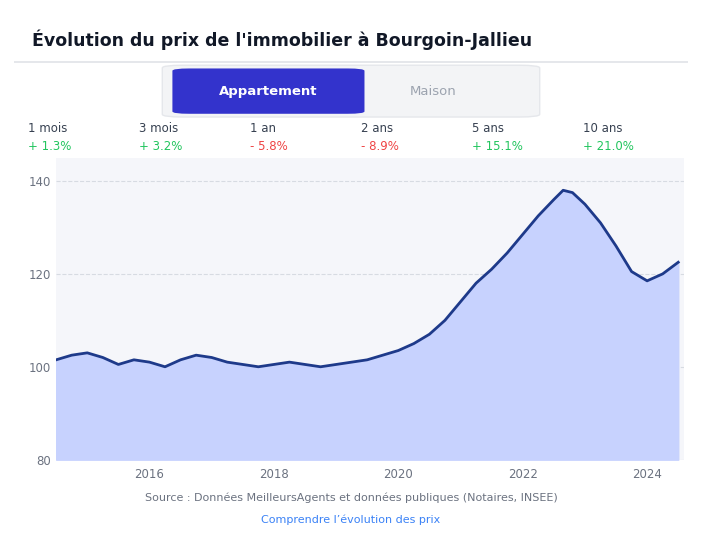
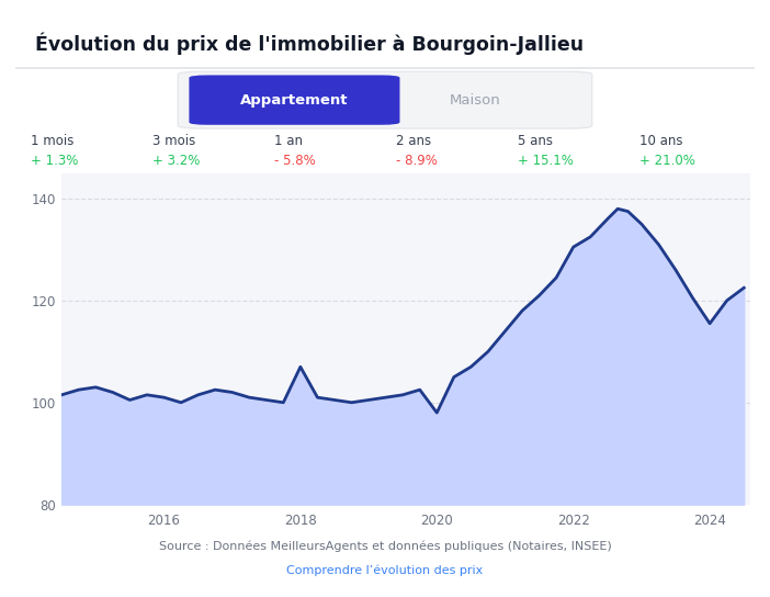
2018: 100.5 -> 107.0
2020: 103.5 -> 98.0
2022: 128.5 -> 130.5
2024: 118.5 -> 115.5
